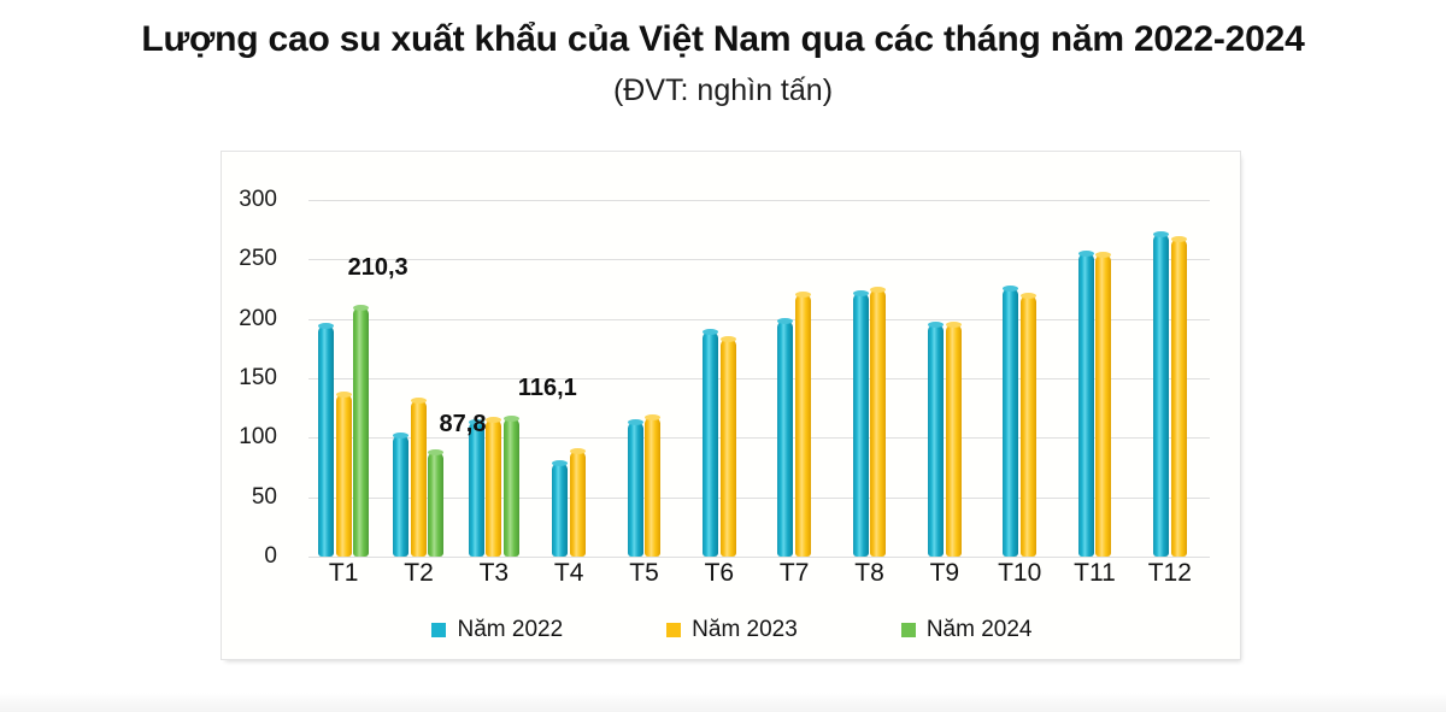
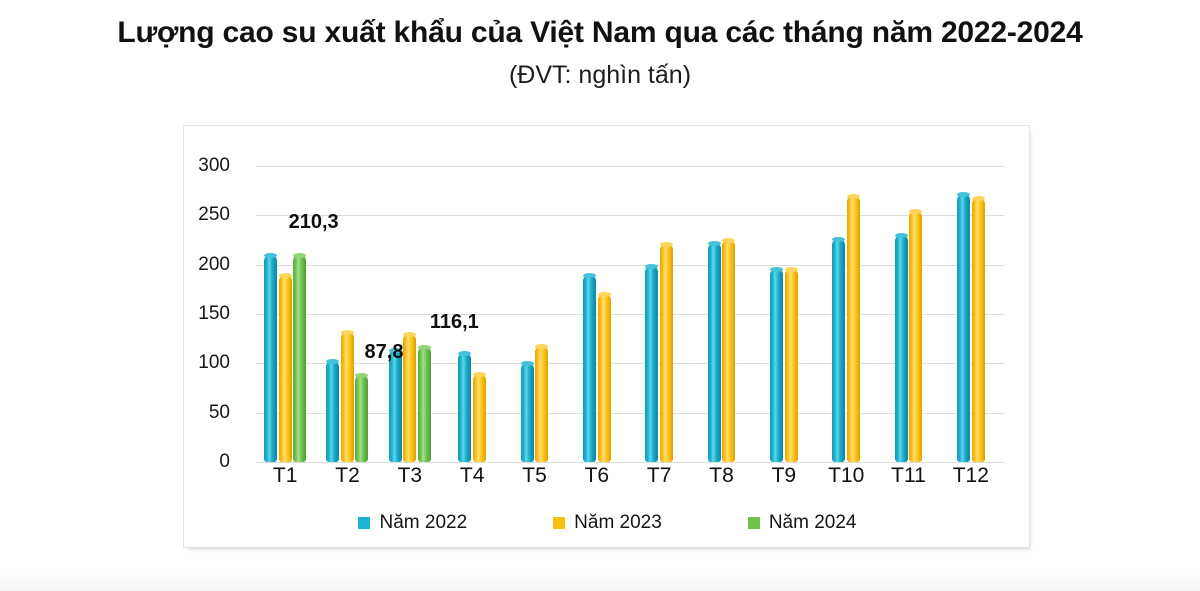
Năm 2022/T1: 200 -> 210
Năm 2023/T1: 140 -> 190
Năm 2023/T3: 120 -> 130
Năm 2022/T4: 80 -> 110
Năm 2022/T5: 110 -> 100
Năm 2023/T6: 180 -> 170
Năm 2023/T10: 220 -> 270
Năm 2022/T11: 260 -> 230
